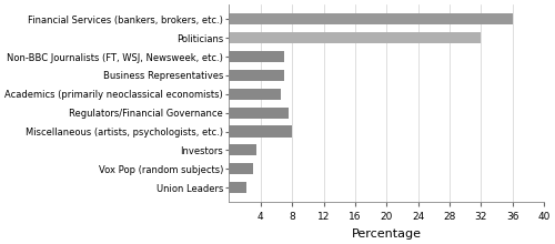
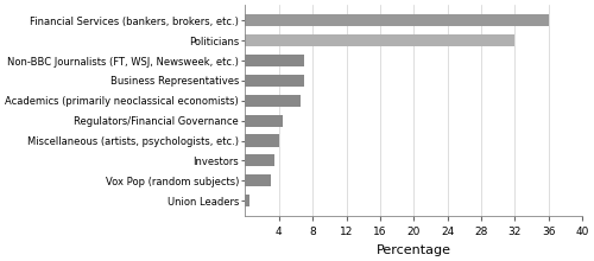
Regulators/Financial Governance: 7.6 -> 4.5
Miscellaneous (artists, psychologists, etc.): 8.0 -> 4.0
Union Leaders: 2.2 -> 0.5
